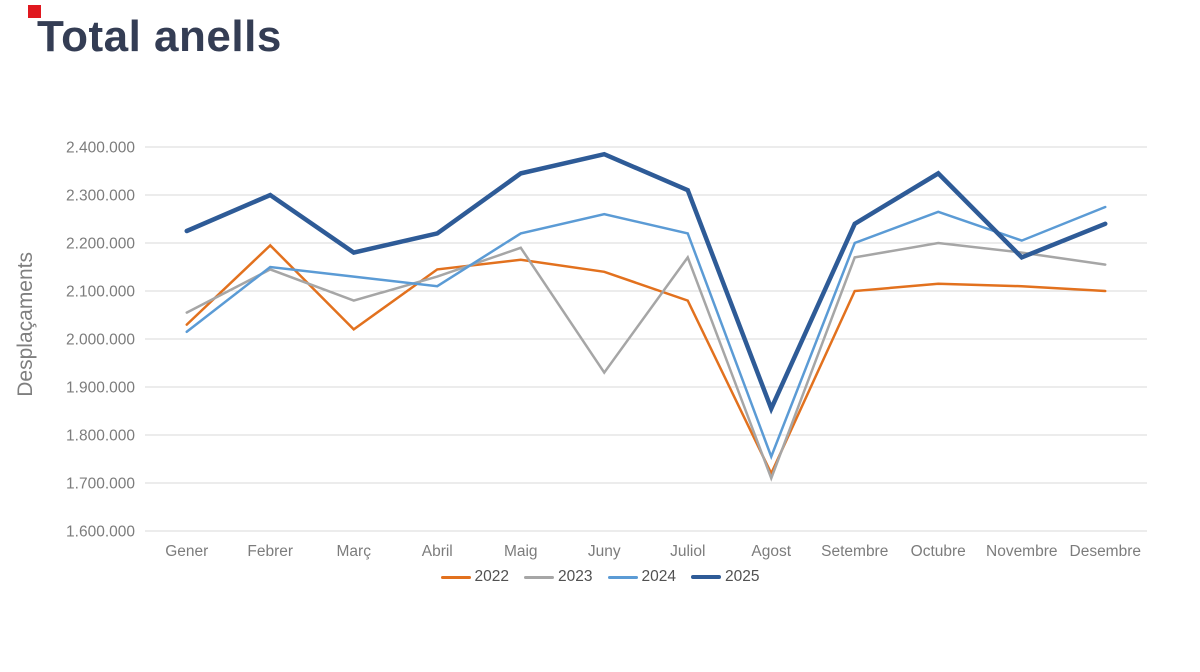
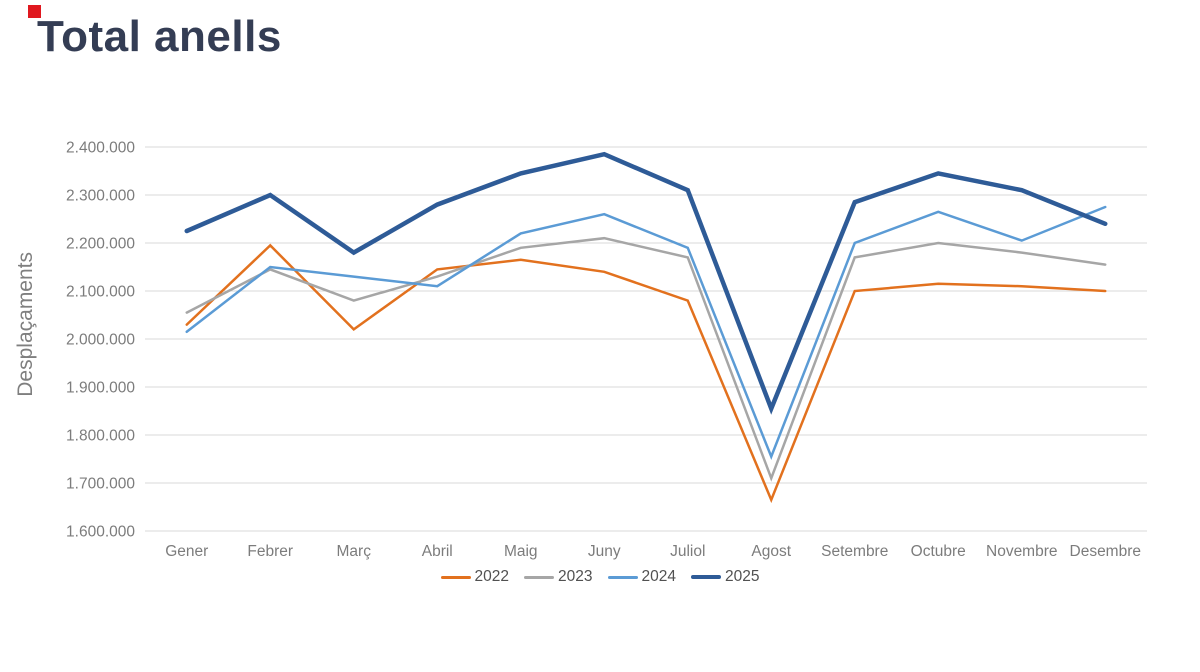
2025/Abril: 2220000 -> 2280000
2023/Juny: 1930000 -> 2210000
2024/Juliol: 2220000 -> 2190000
2022/Agost: 1720000 -> 1660000
2025/Setembre: 2240000 -> 2280000
2025/Novembre: 2170000 -> 2310000
